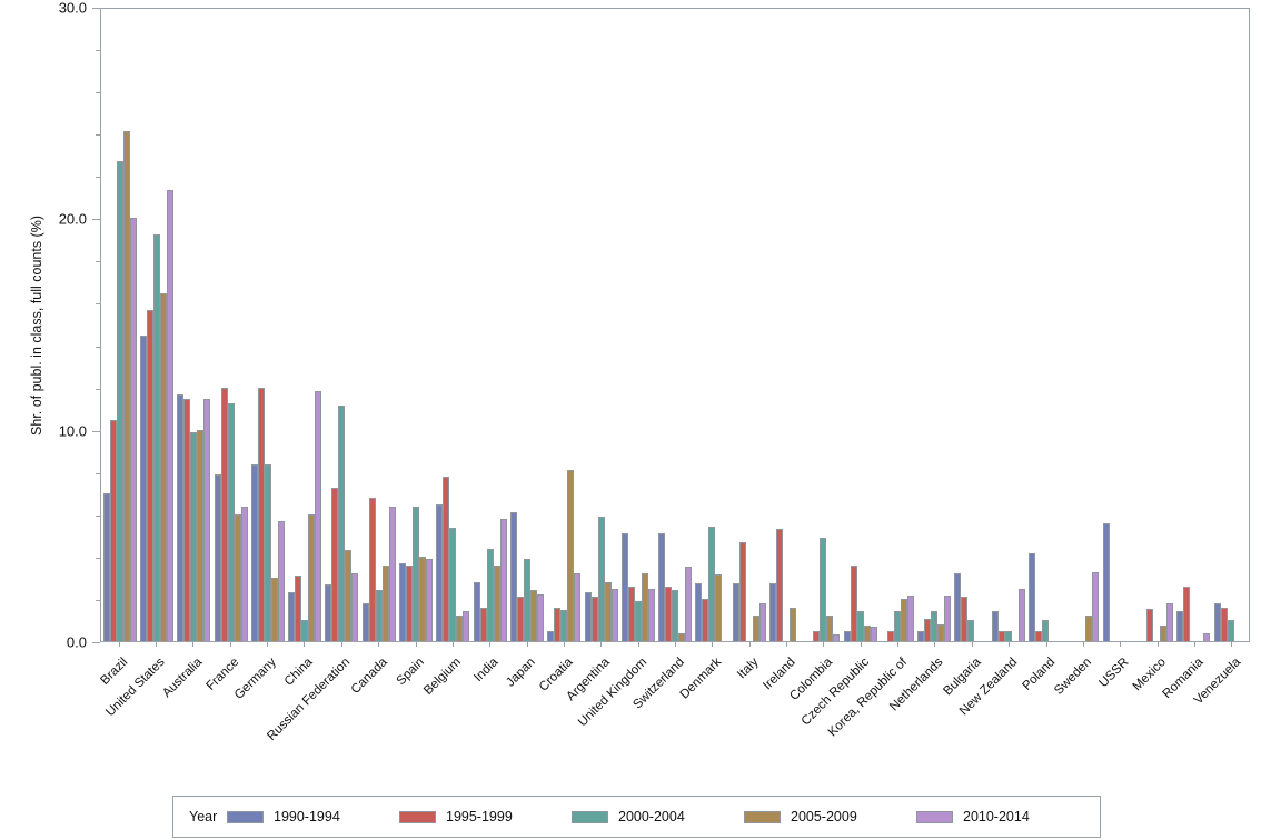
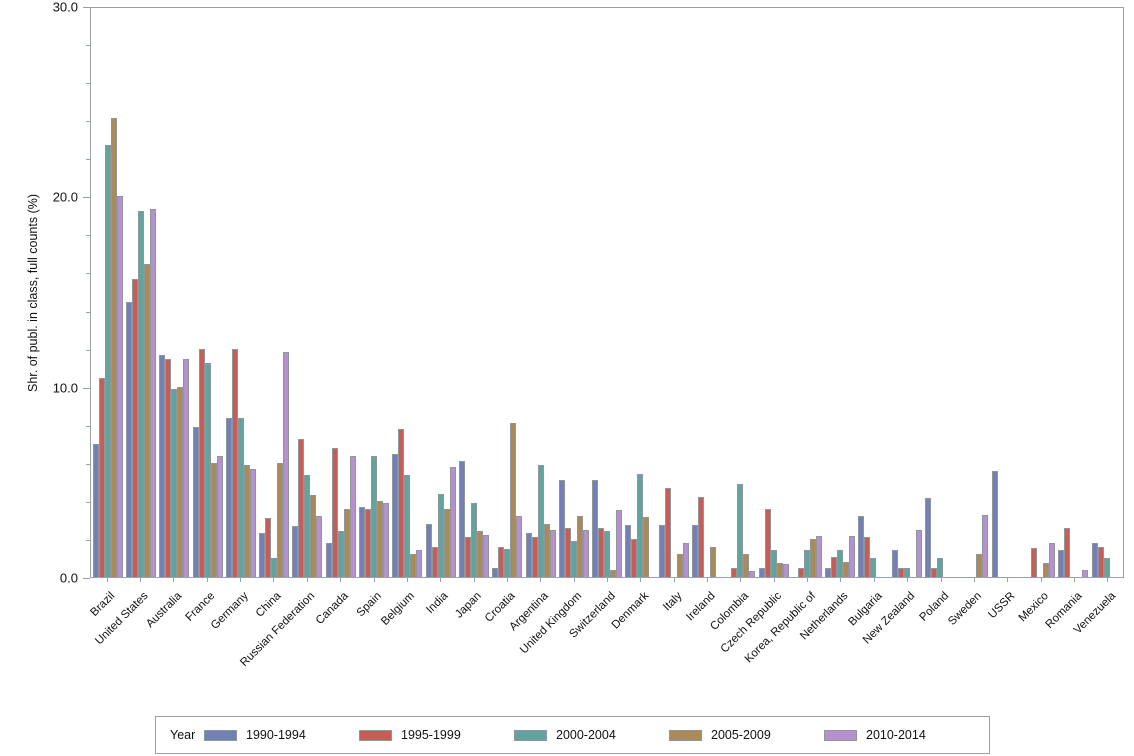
2010-2014/United States: 21.4 -> 19.4
2005-2009/Germany: 3.0 -> 5.9
2000-2004/Russian Federation: 11.2 -> 5.4
1995-1999/Ireland: 5.3 -> 4.2
